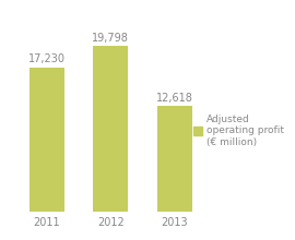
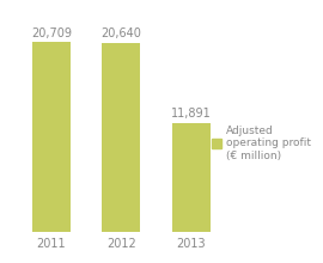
2011: 17,230 -> 20,709
2012: 19,798 -> 20,640
2013: 12,618 -> 11,891
